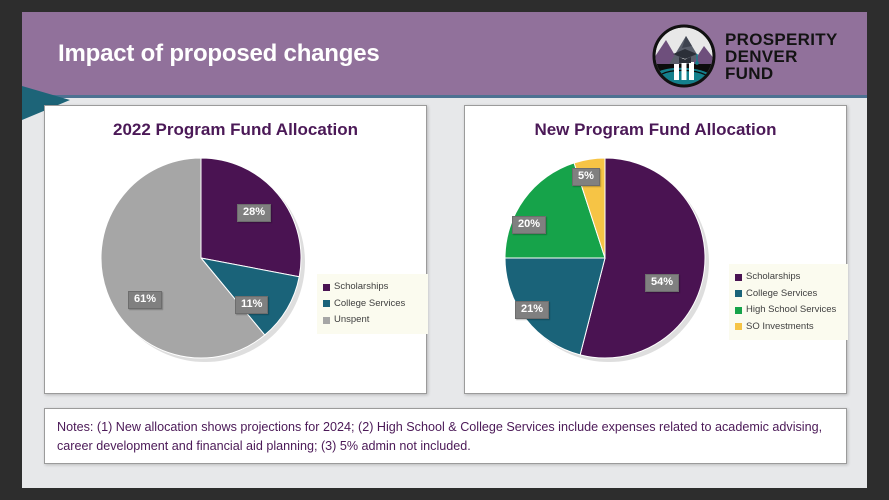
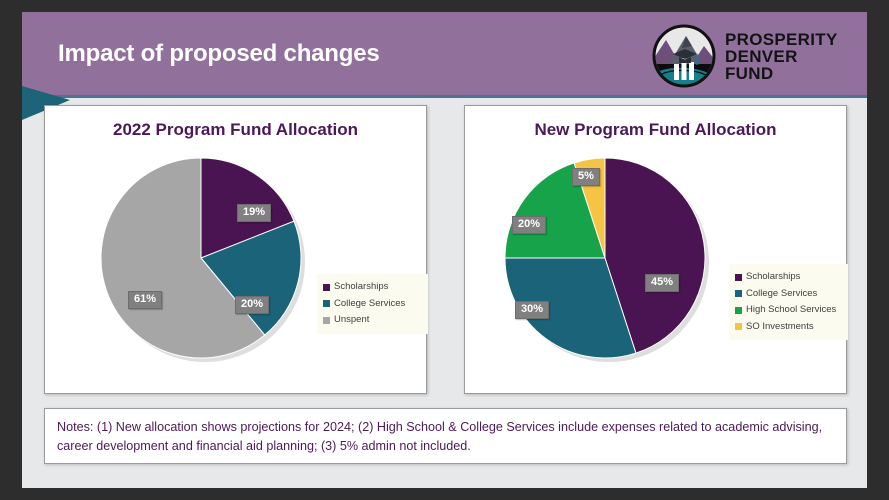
2022 Program Fund Allocation/Scholarships: 28% -> 19%
2022 Program Fund Allocation/College Services: 11% -> 20%
New Program Fund Allocation/Scholarships: 54% -> 45%
New Program Fund Allocation/College Services: 21% -> 30%
